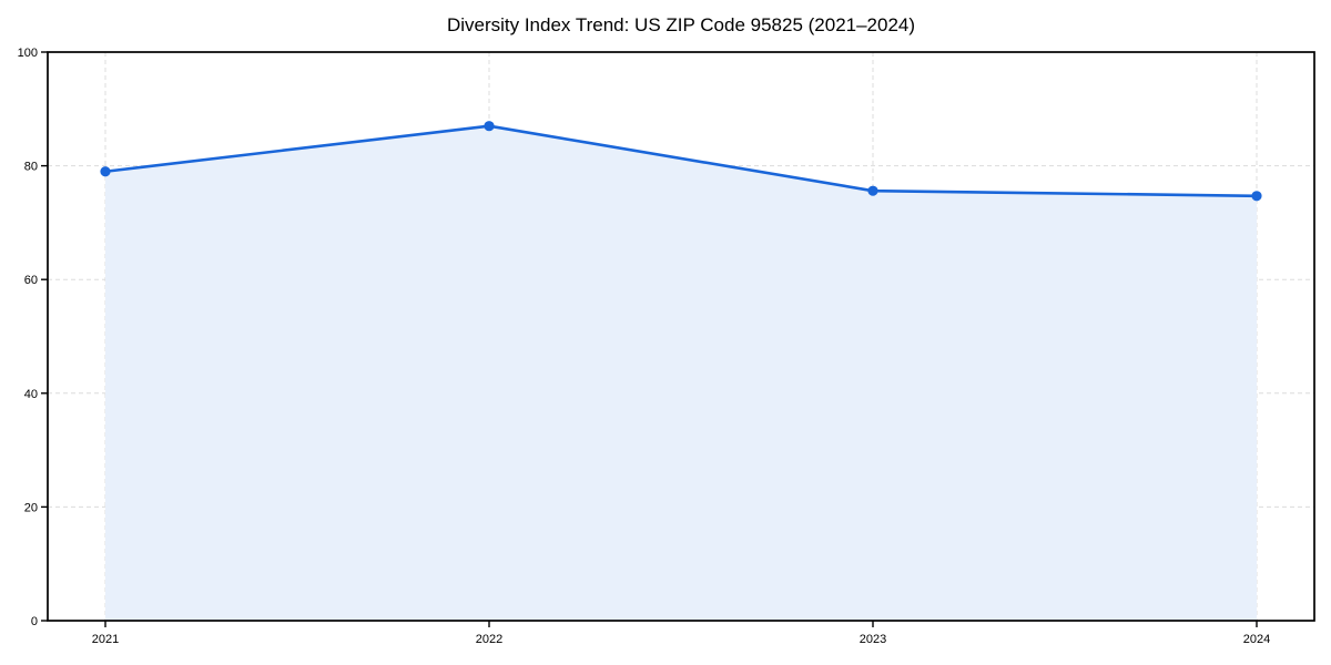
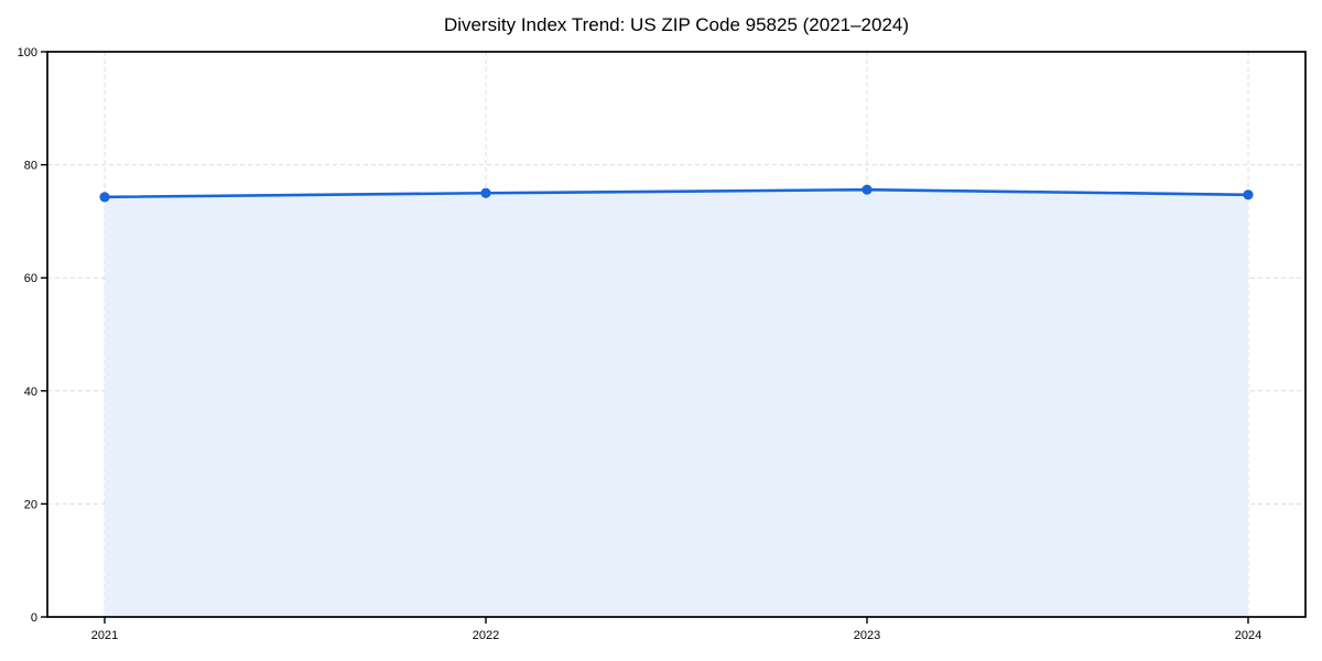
2021: 79 -> 74
2022: 87 -> 75
